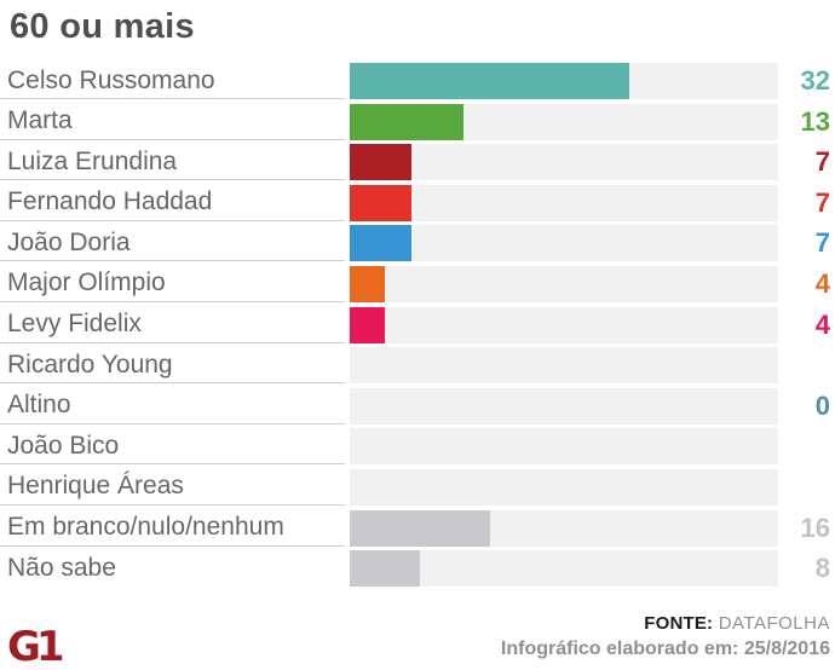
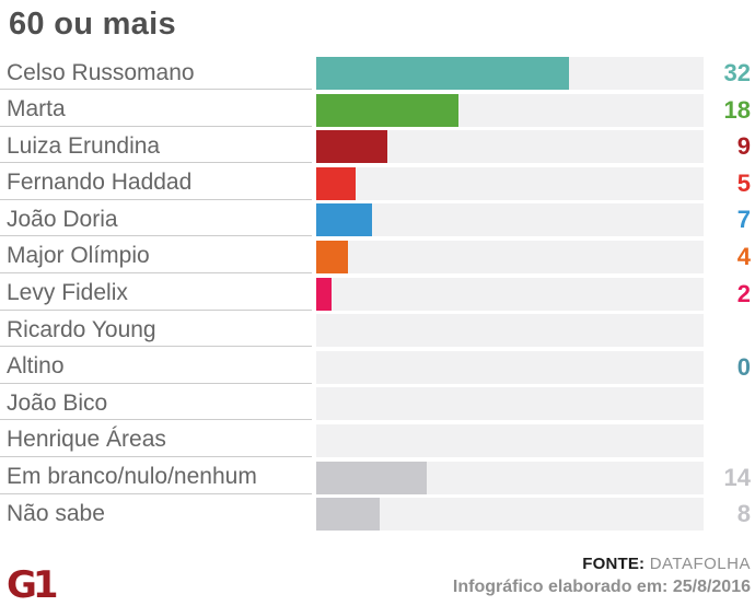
Marta: 13 -> 18
Luiza Erundina: 7 -> 9
Fernando Haddad: 7 -> 5
Levy Fidelix: 4 -> 2
Em branco/nulo/nenhum: 16 -> 14
